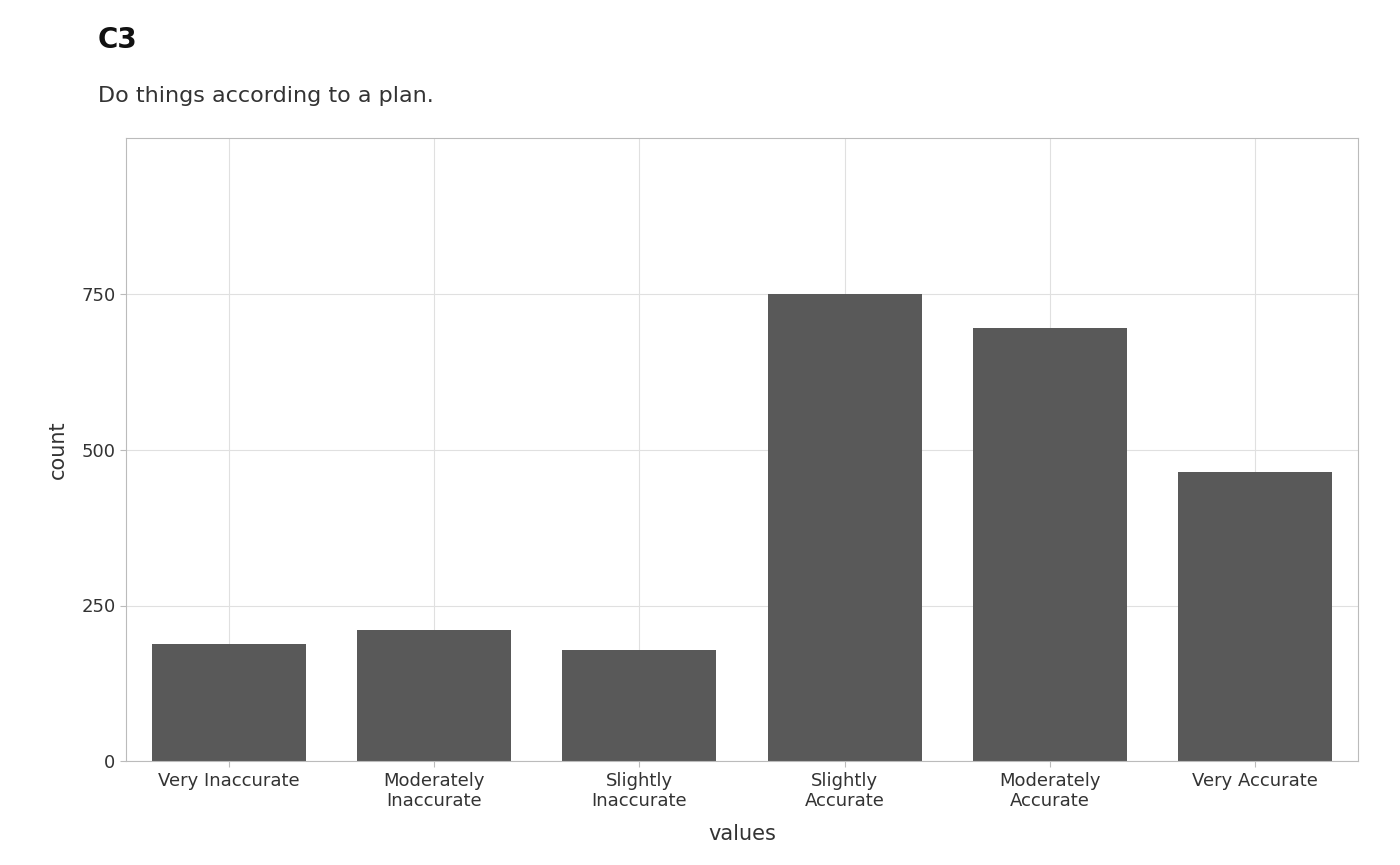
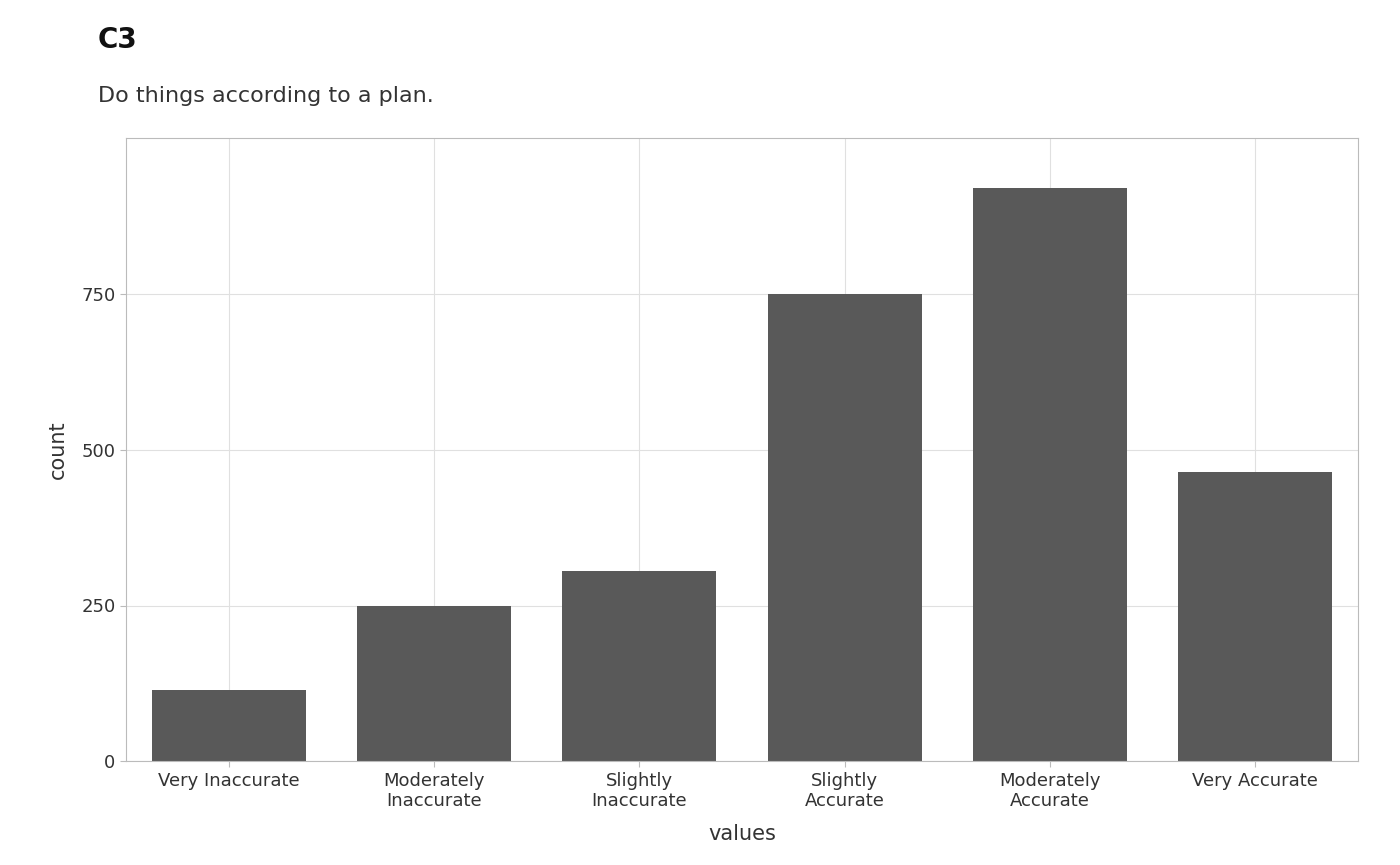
Very Inaccurate: 188 -> 115
Moderately Inaccurate: 210 -> 250
Slightly Inaccurate: 178 -> 305
Moderately Accurate: 696 -> 920
